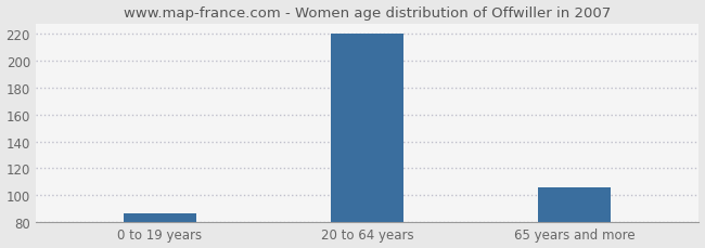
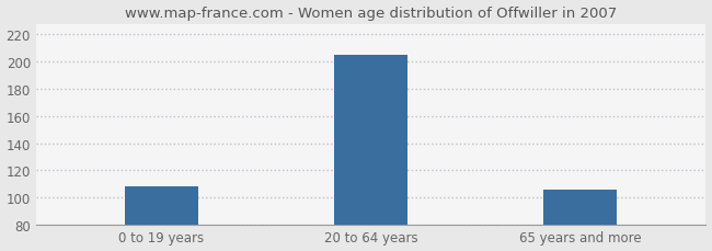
0 to 19 years: 86 -> 108
20 to 64 years: 220 -> 205
